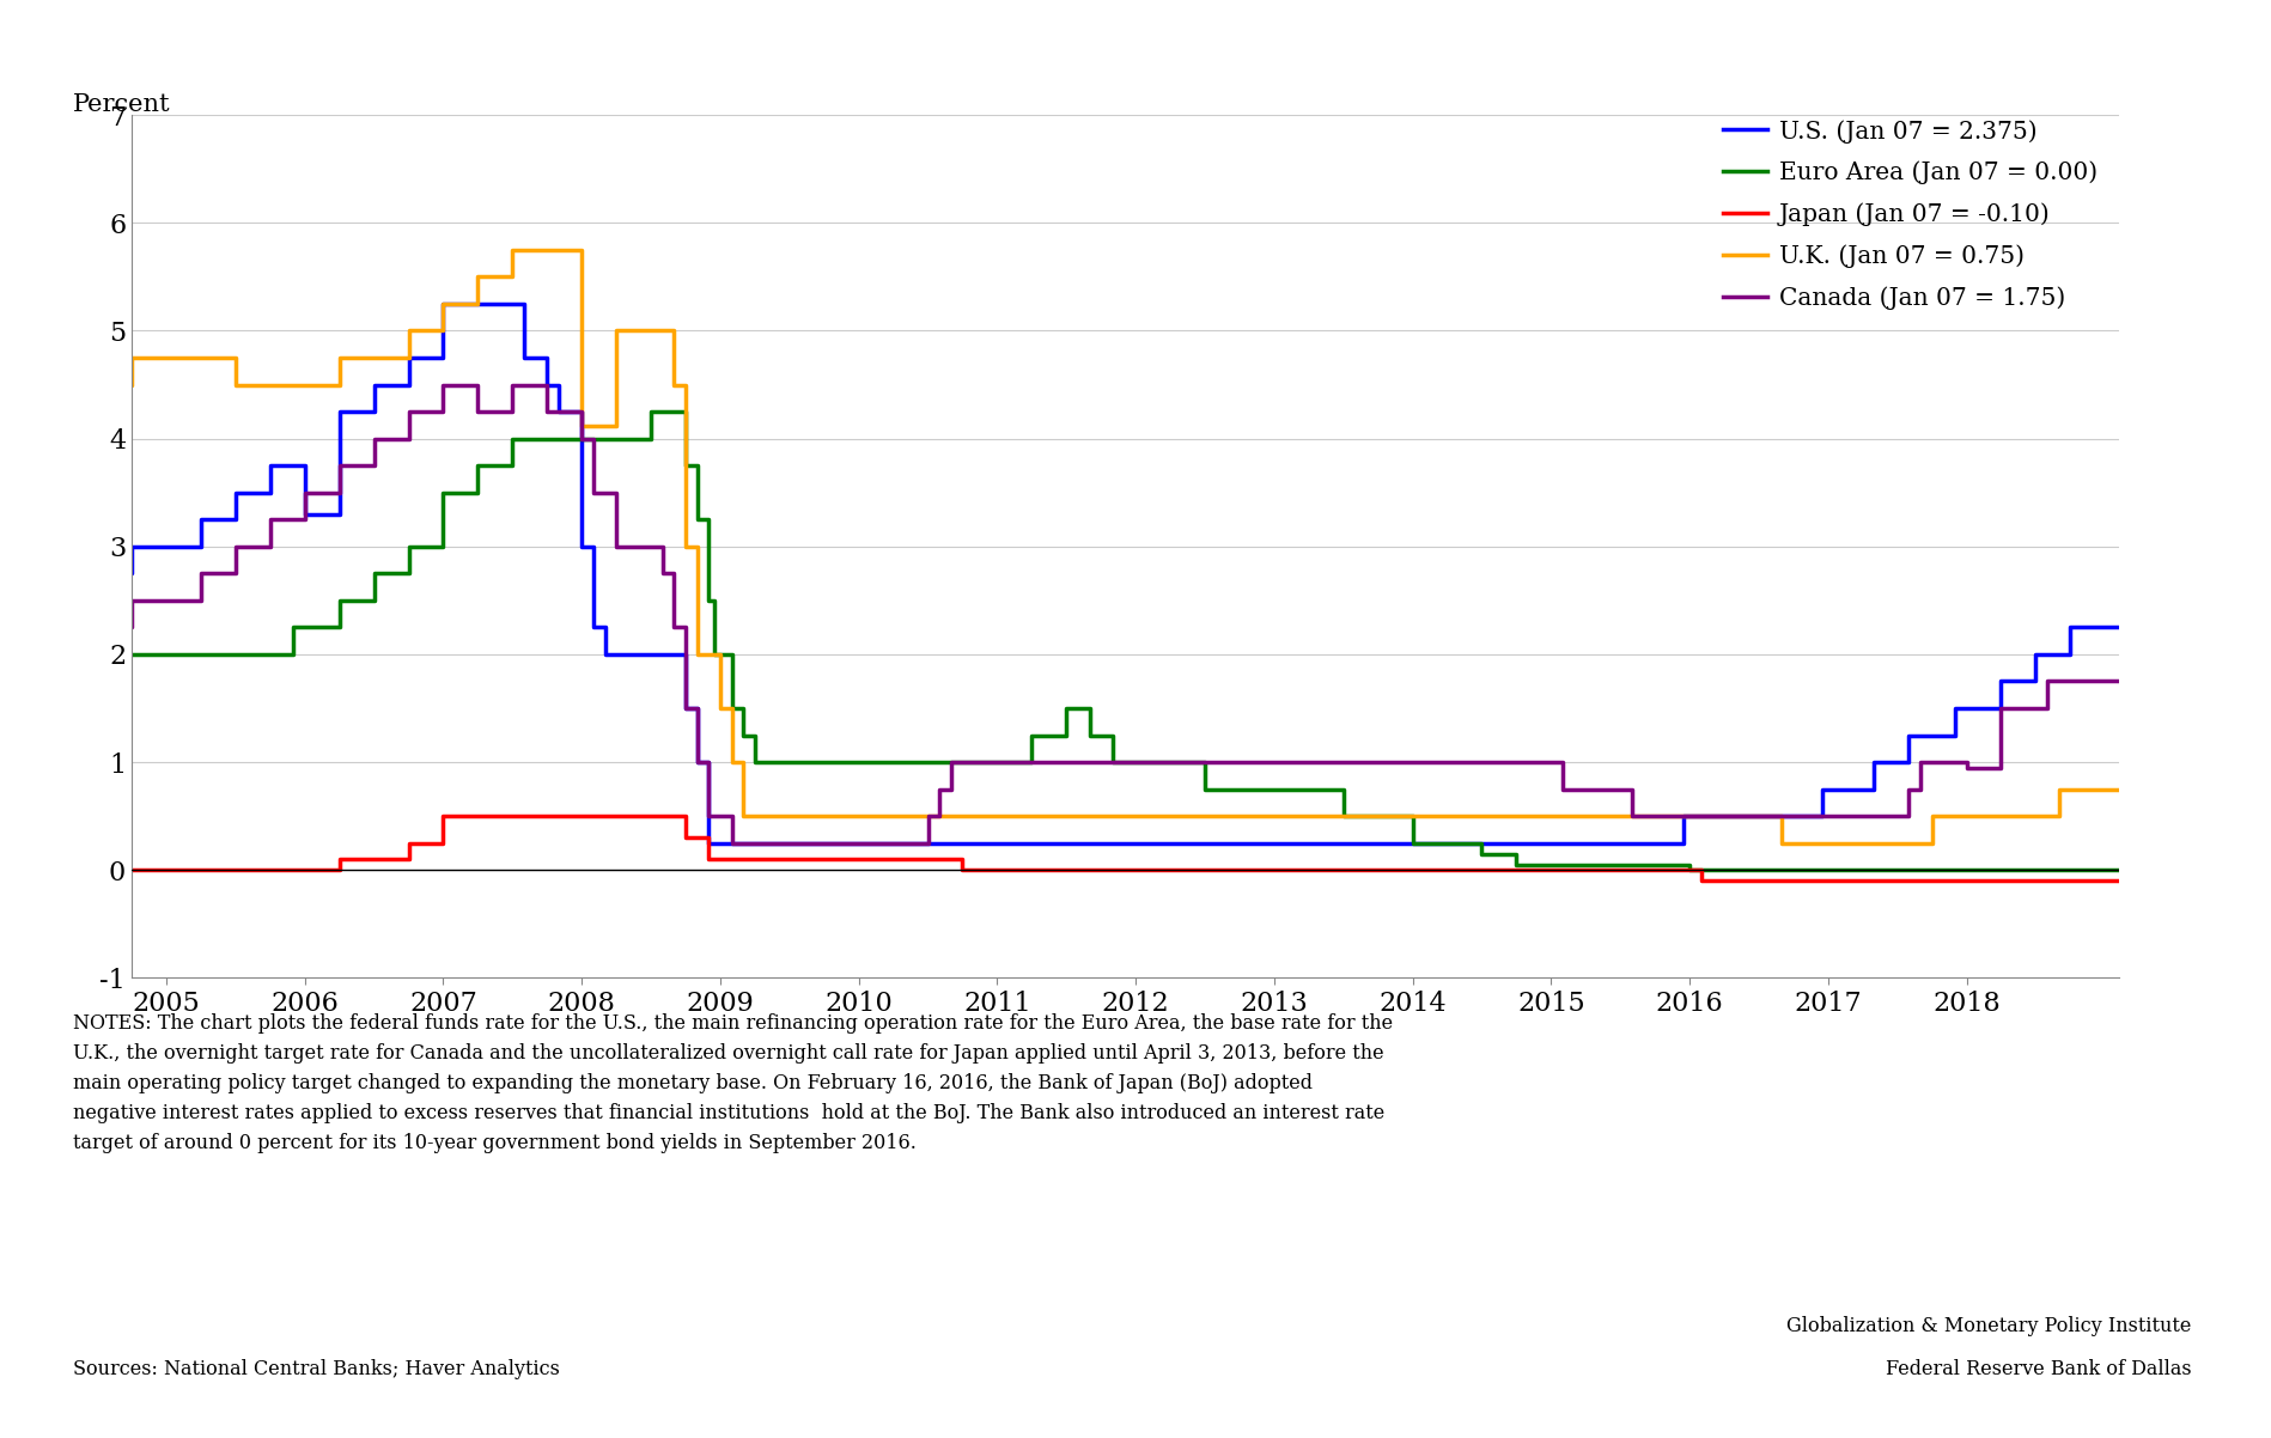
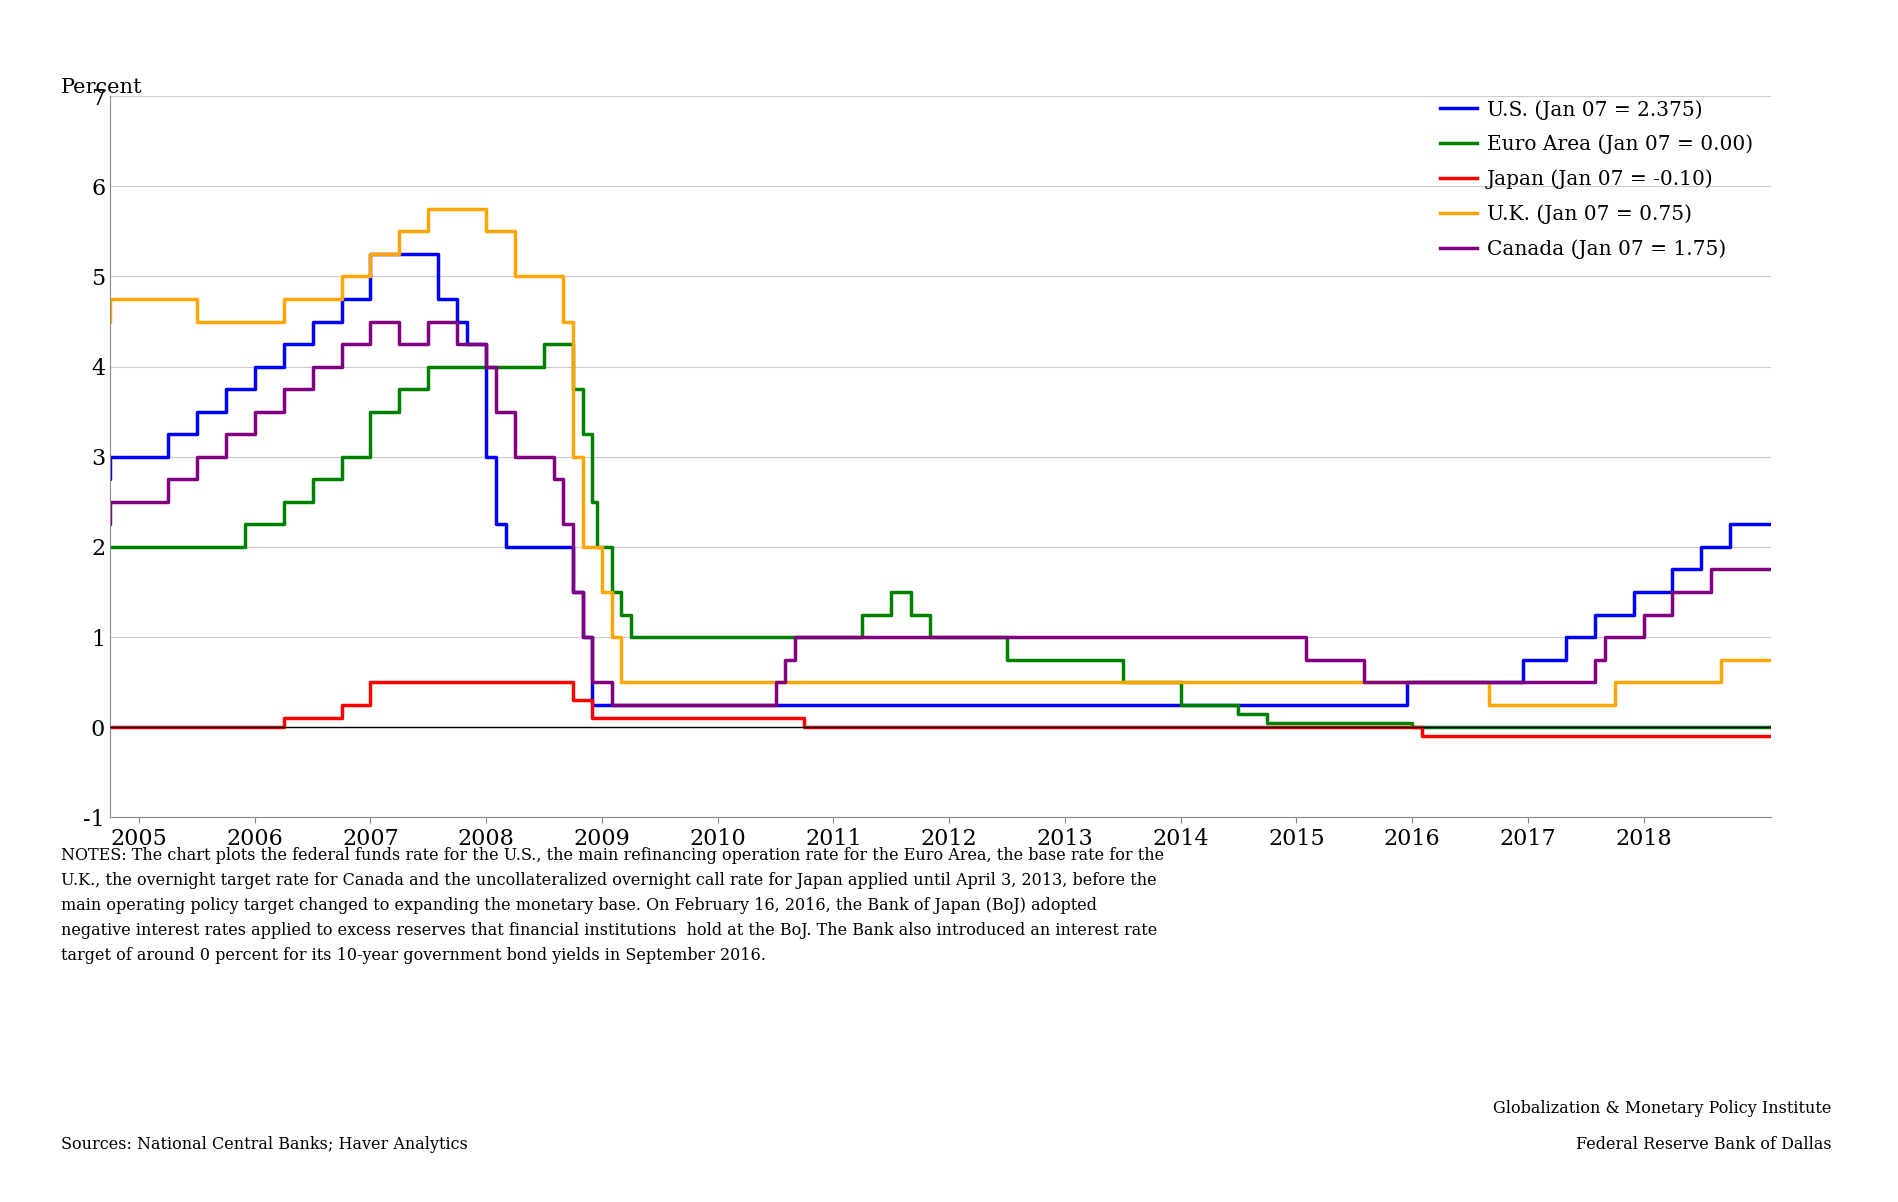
U.S. (Jan 07 = 2.375)/2006: 3.30 -> 4.00
U.K. (Jan 07 = 0.75)/2008: 4.12 -> 5.50
Canada (Jan 07 = 1.75)/2018: 0.94 -> 1.25
